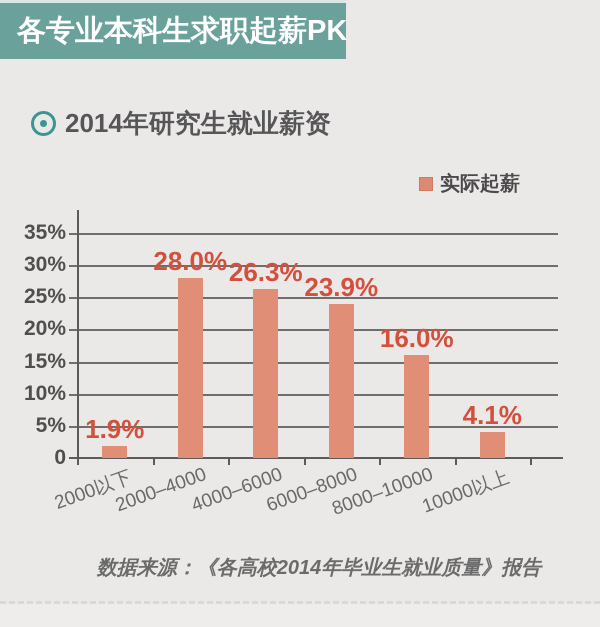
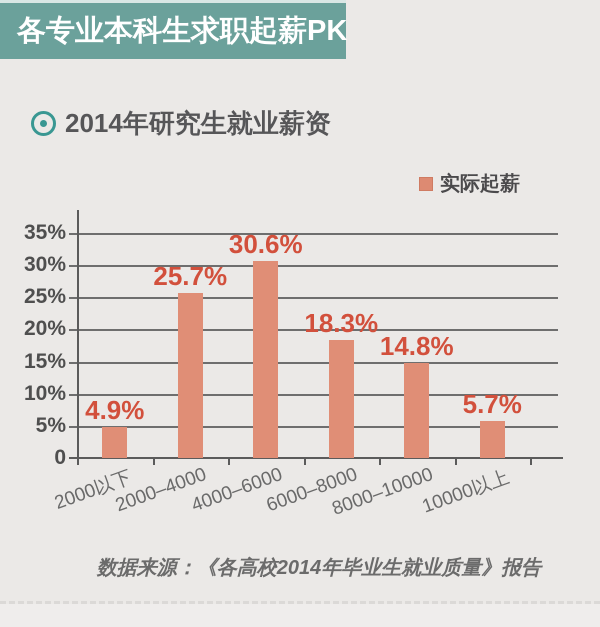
2000以下: 1.9% -> 4.9%
2000–4000: 28.0% -> 25.7%
4000–6000: 26.3% -> 30.6%
6000–8000: 23.9% -> 18.3%
8000–10000: 16.0% -> 14.8%
10000以上: 4.1% -> 5.7%
